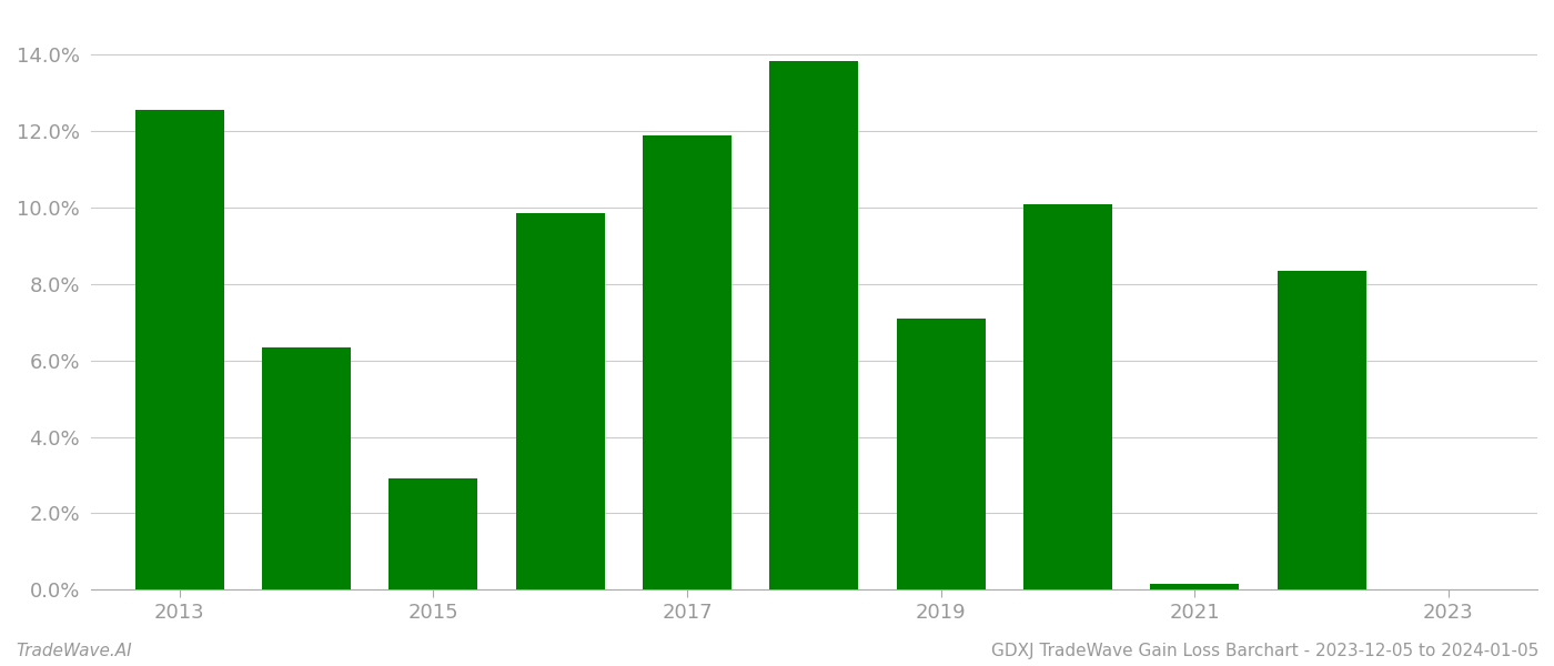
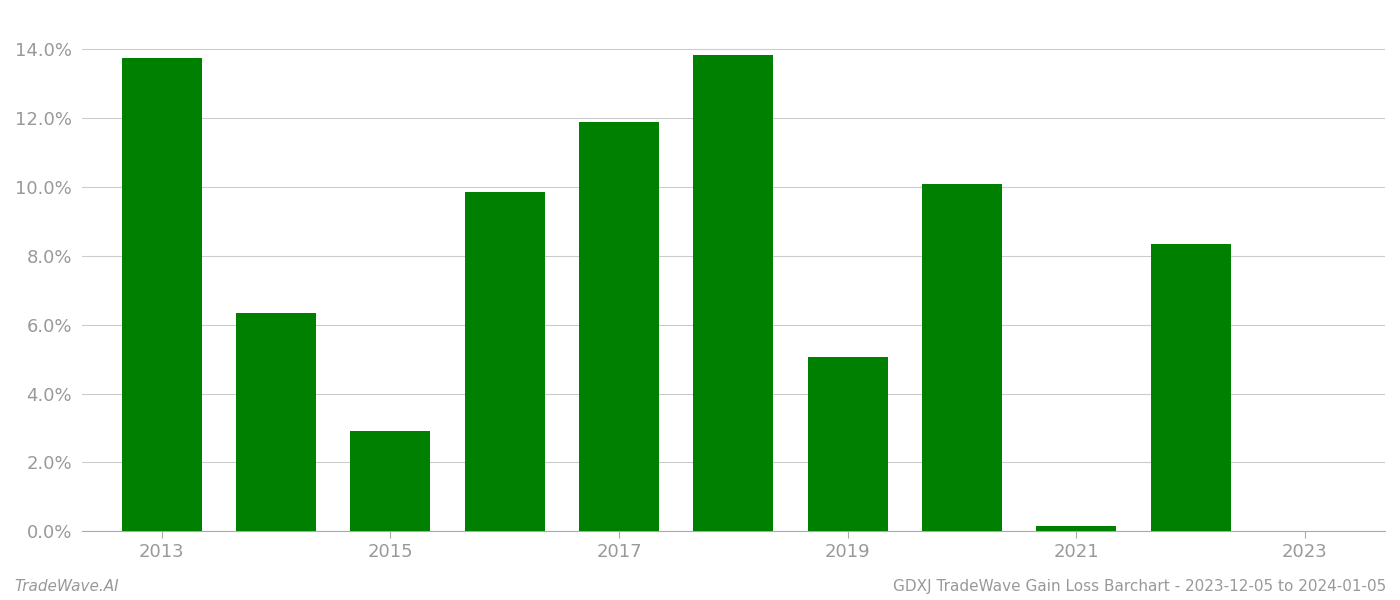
2013: 12.55% -> 13.75%
2019: 7.10% -> 5.05%
